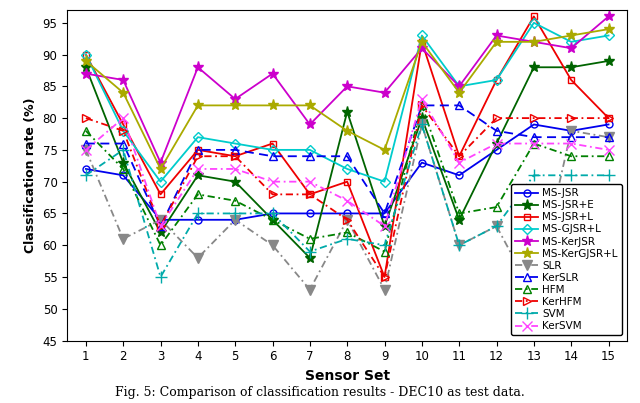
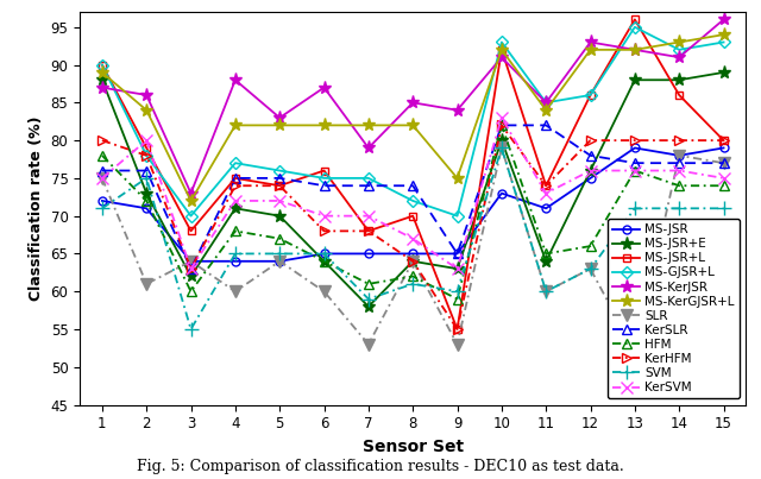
SLR/4: 58 -> 60
MS-JSR+E/8: 81 -> 64
MS-KerGJSR+L/8: 78 -> 82
